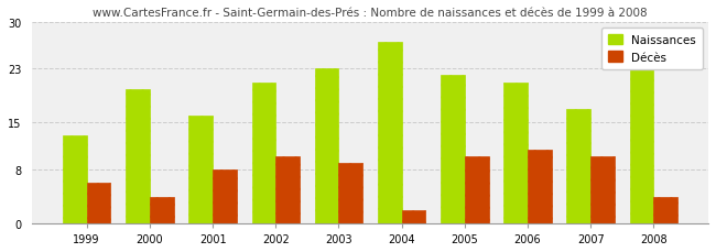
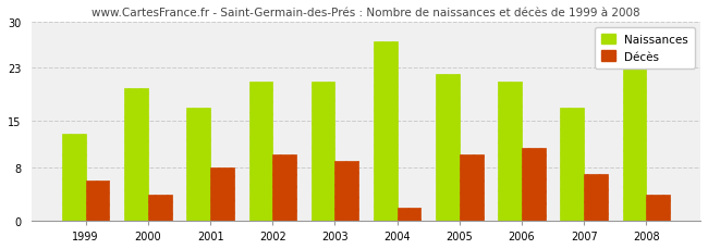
Naissances/2001: 16 -> 17
Naissances/2003: 23 -> 21
Décès/2007: 10 -> 7
